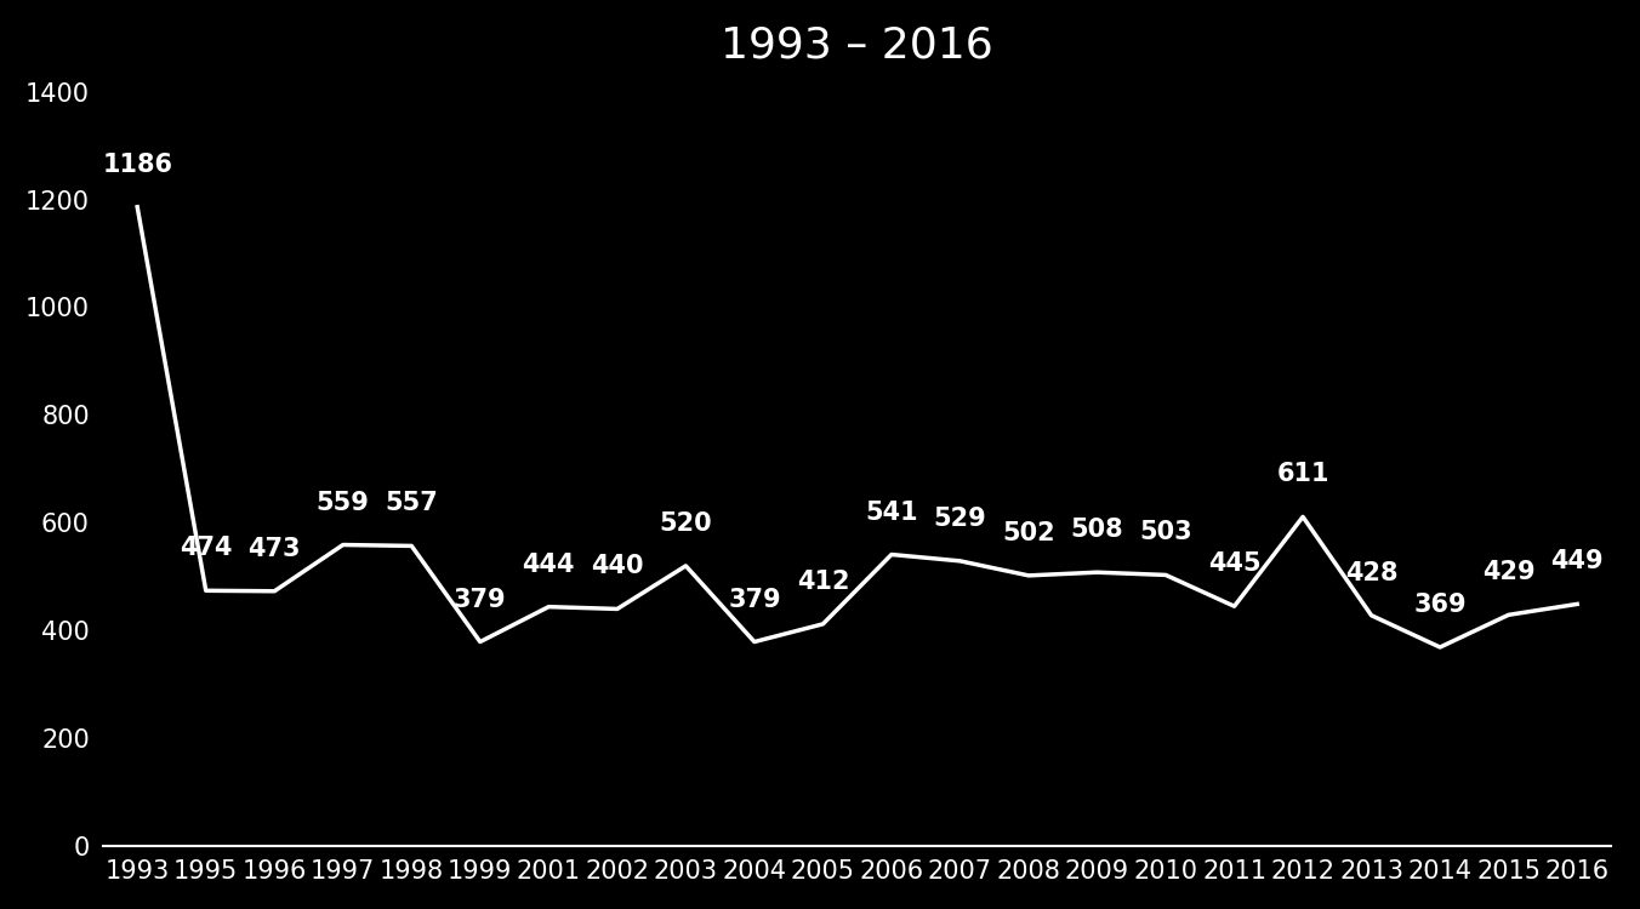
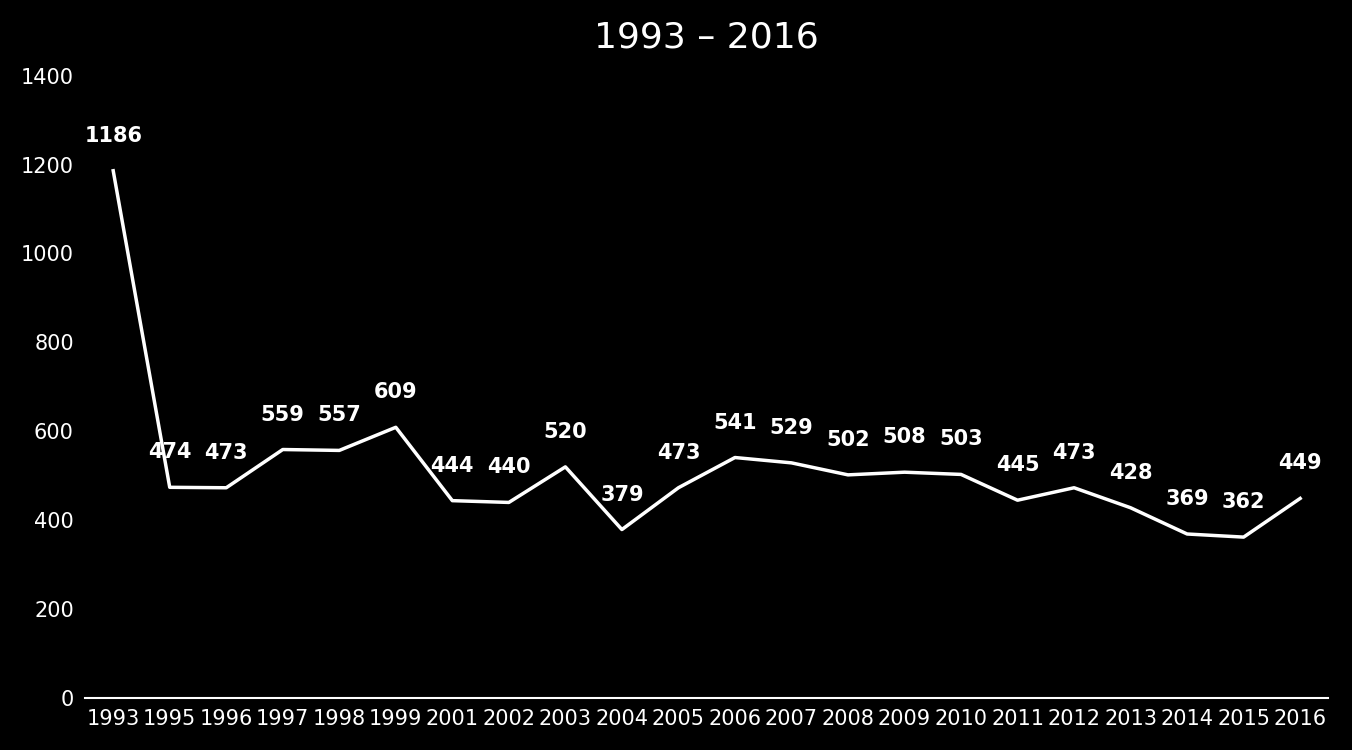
1999: 379 -> 609
2005: 412 -> 473
2012: 611 -> 473
2015: 429 -> 362
